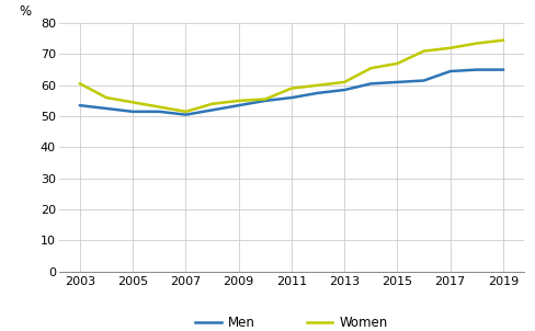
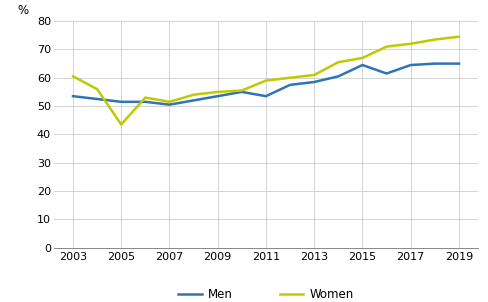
Women/2005: 54.5 -> 43.5
Men/2011: 56.0 -> 53.5
Men/2015: 61.0 -> 64.5
